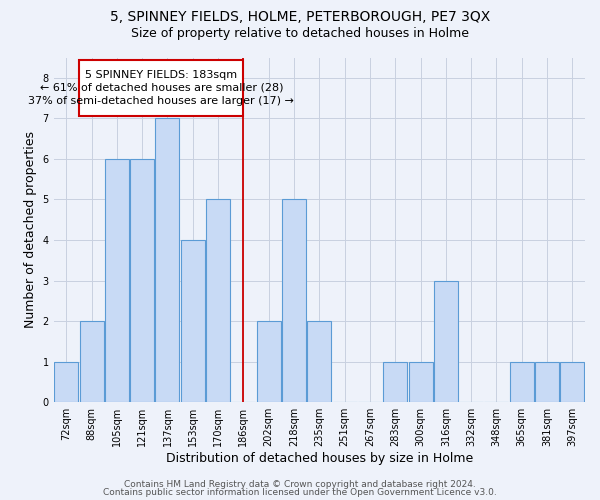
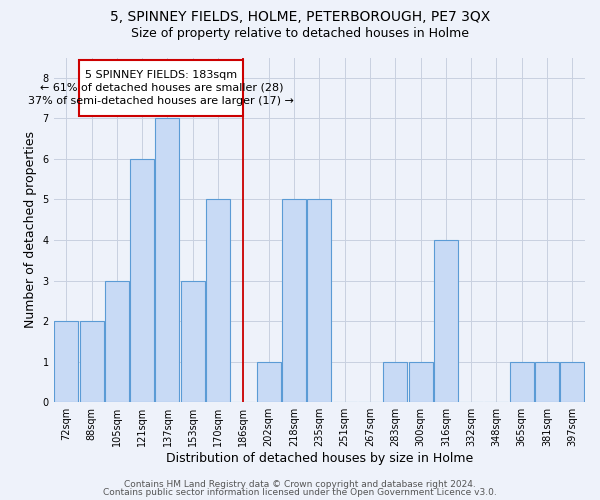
72sqm: 1 -> 2
105sqm: 6 -> 3
153sqm: 4 -> 3
202sqm: 2 -> 1
235sqm: 2 -> 5
316sqm: 3 -> 4
